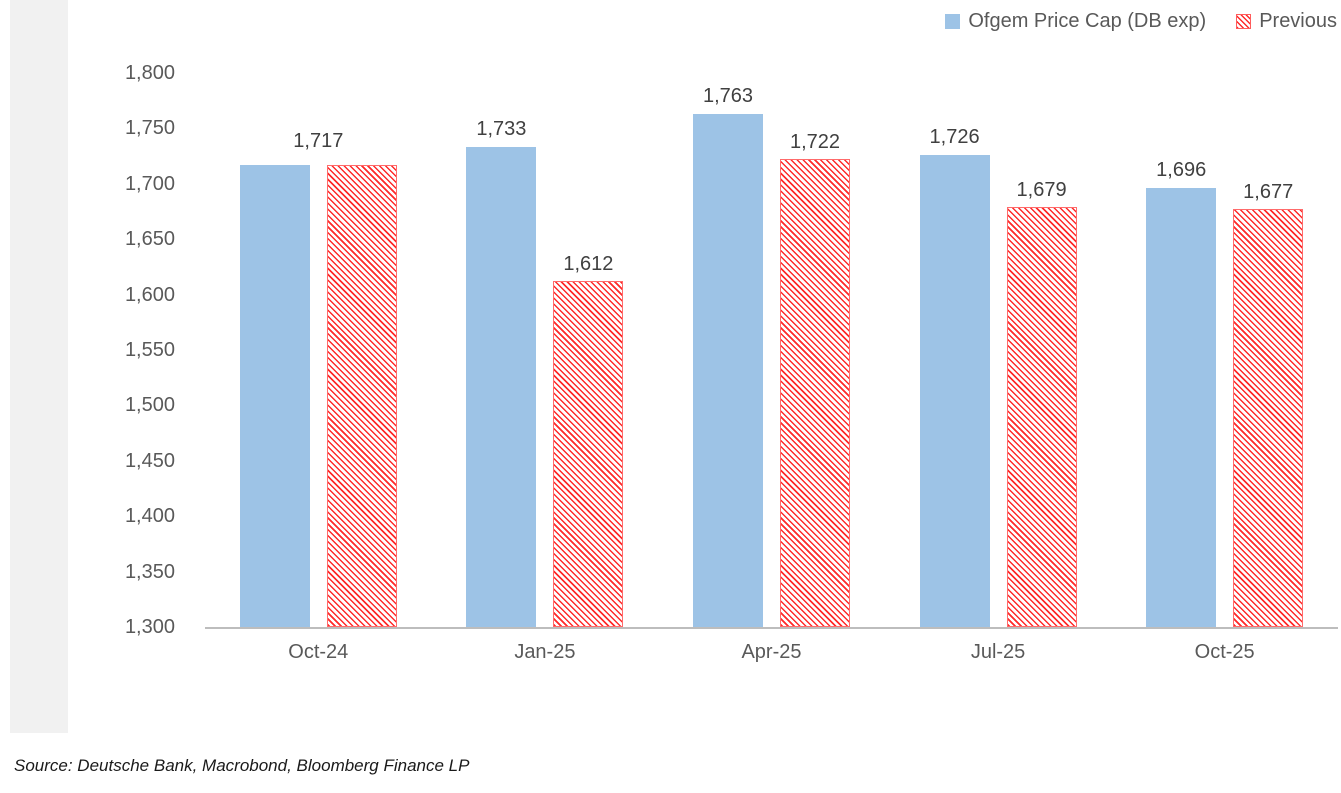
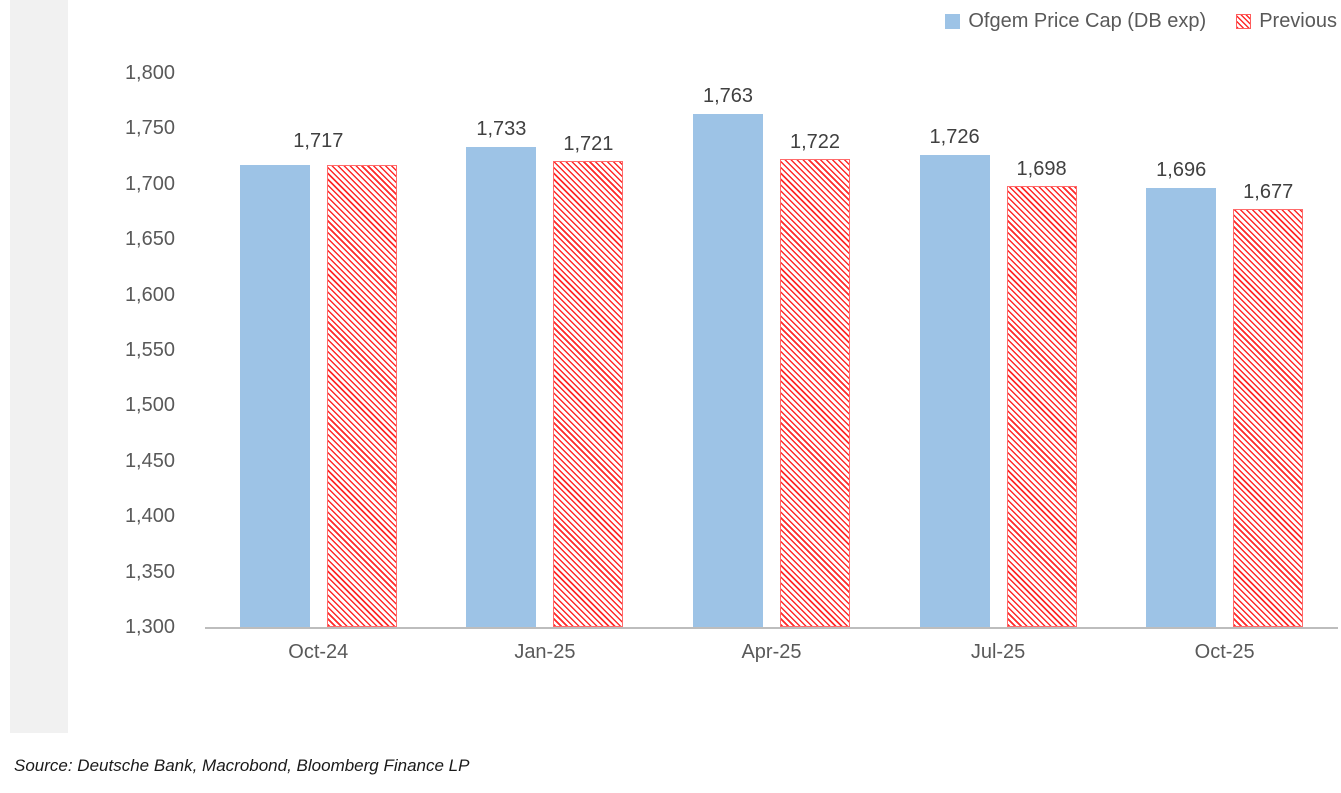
Previous/Jan-25: 1,612 -> 1,721
Previous/Jul-25: 1,679 -> 1,698
